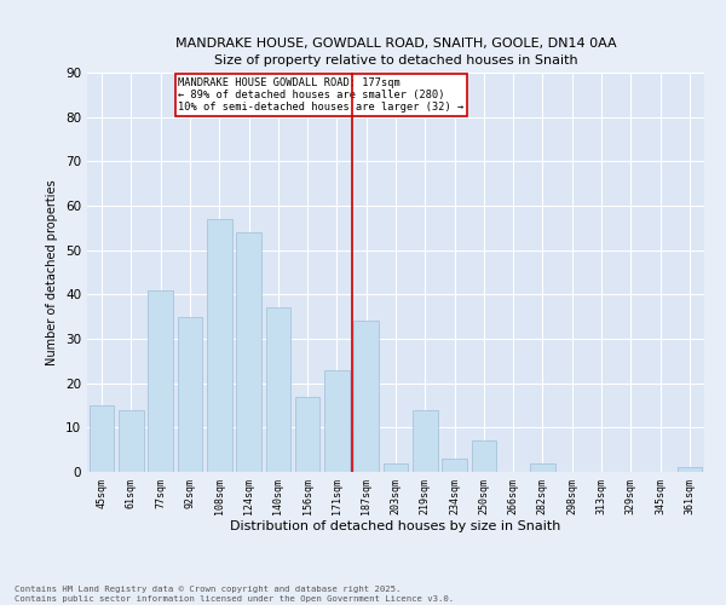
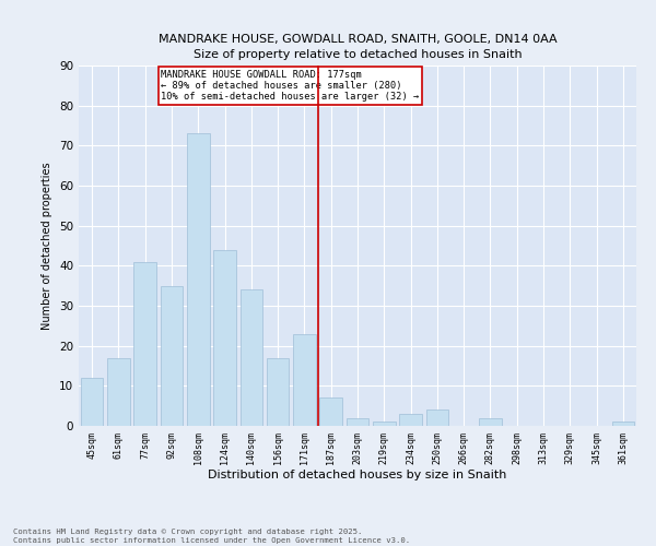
45sqm: 15 -> 12
61sqm: 14 -> 17
108sqm: 57 -> 73
124sqm: 54 -> 44
140sqm: 37 -> 34
187sqm: 34 -> 7
219sqm: 14 -> 1
250sqm: 7 -> 4
